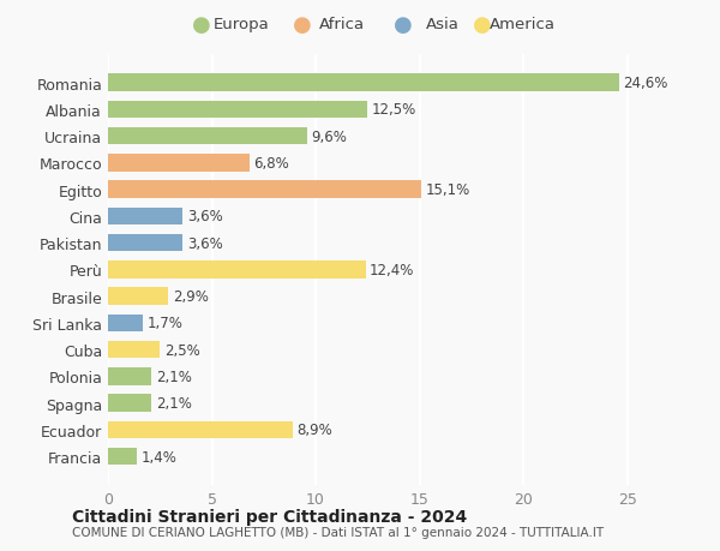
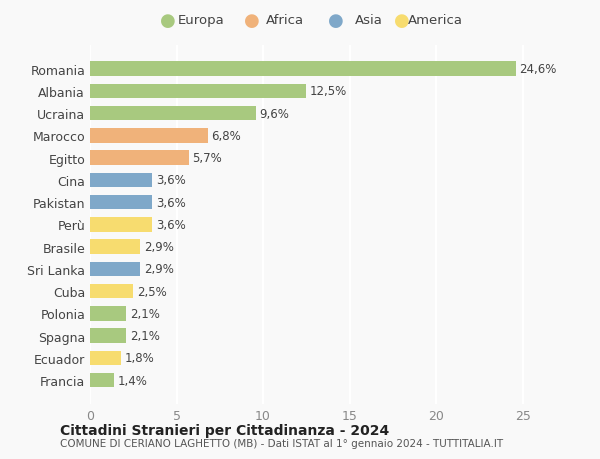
Egitto: 15,1% -> 5,7%
Perù: 12,4% -> 3,6%
Sri Lanka: 1,7% -> 2,9%
Ecuador: 8,9% -> 1,8%
